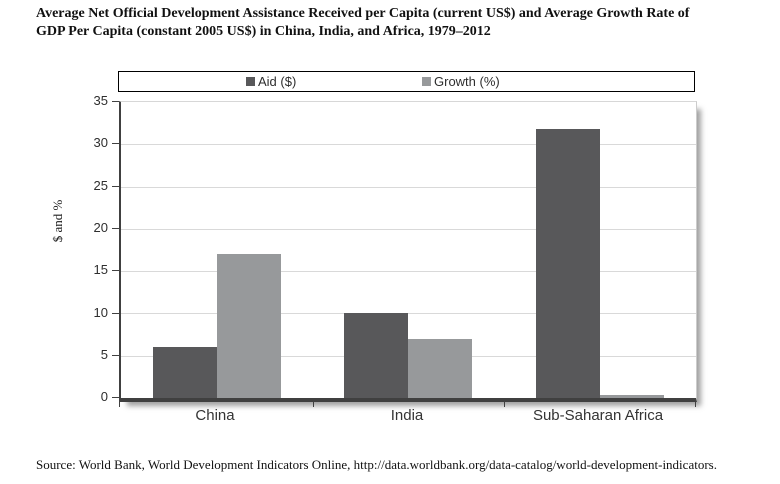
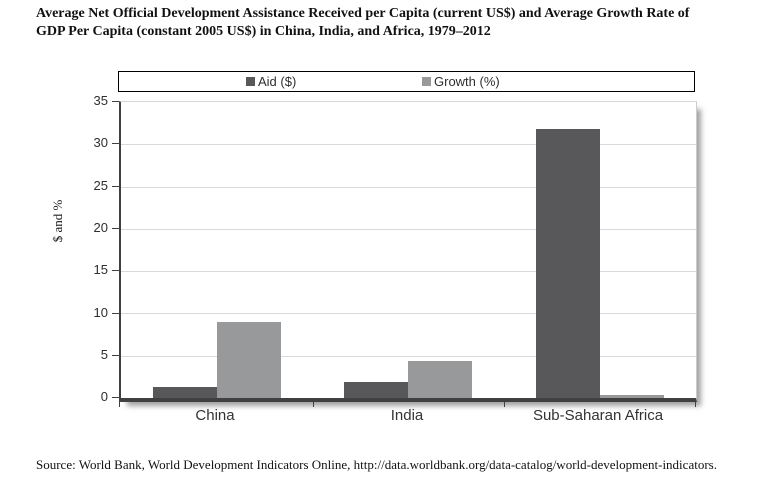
Aid ($)/China: 6 -> 1
Growth (%)/China: 17 -> 9
Aid ($)/India: 10 -> 2
Growth (%)/India: 7 -> 4
